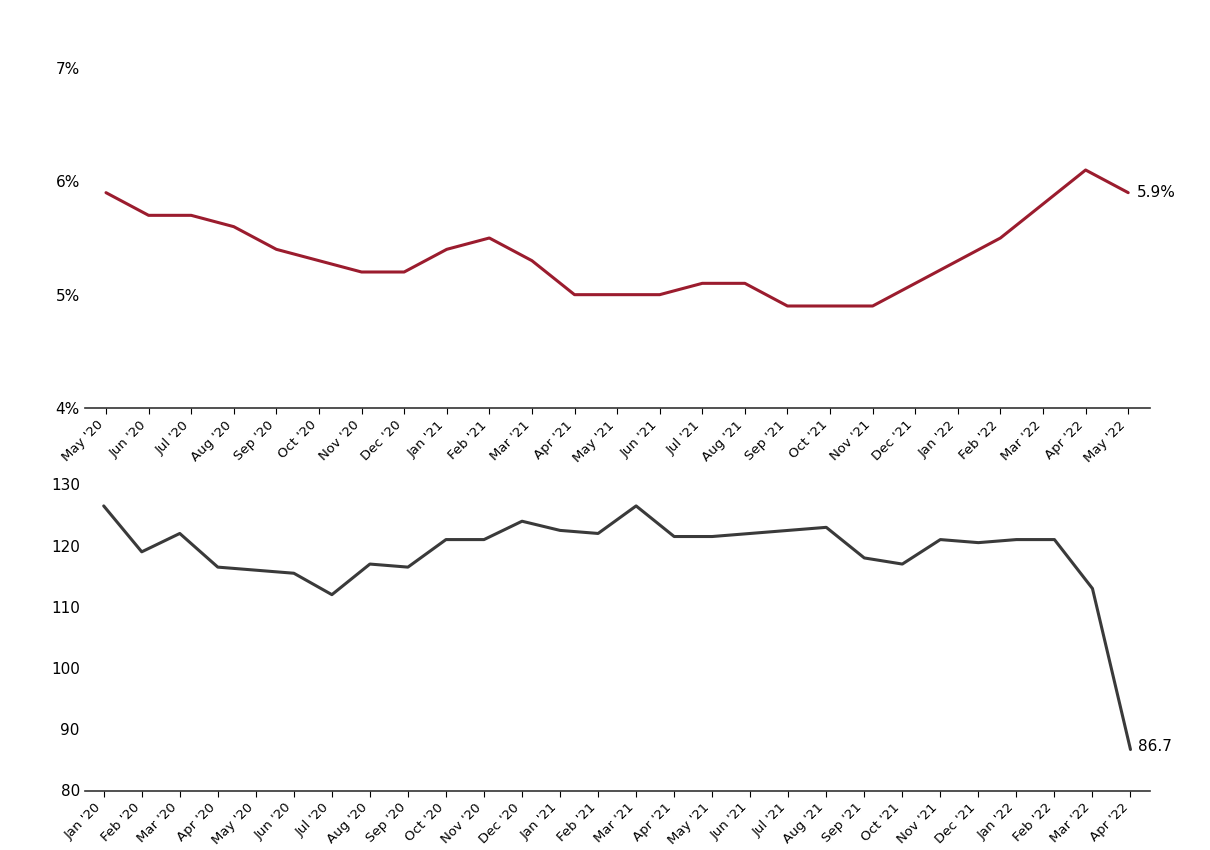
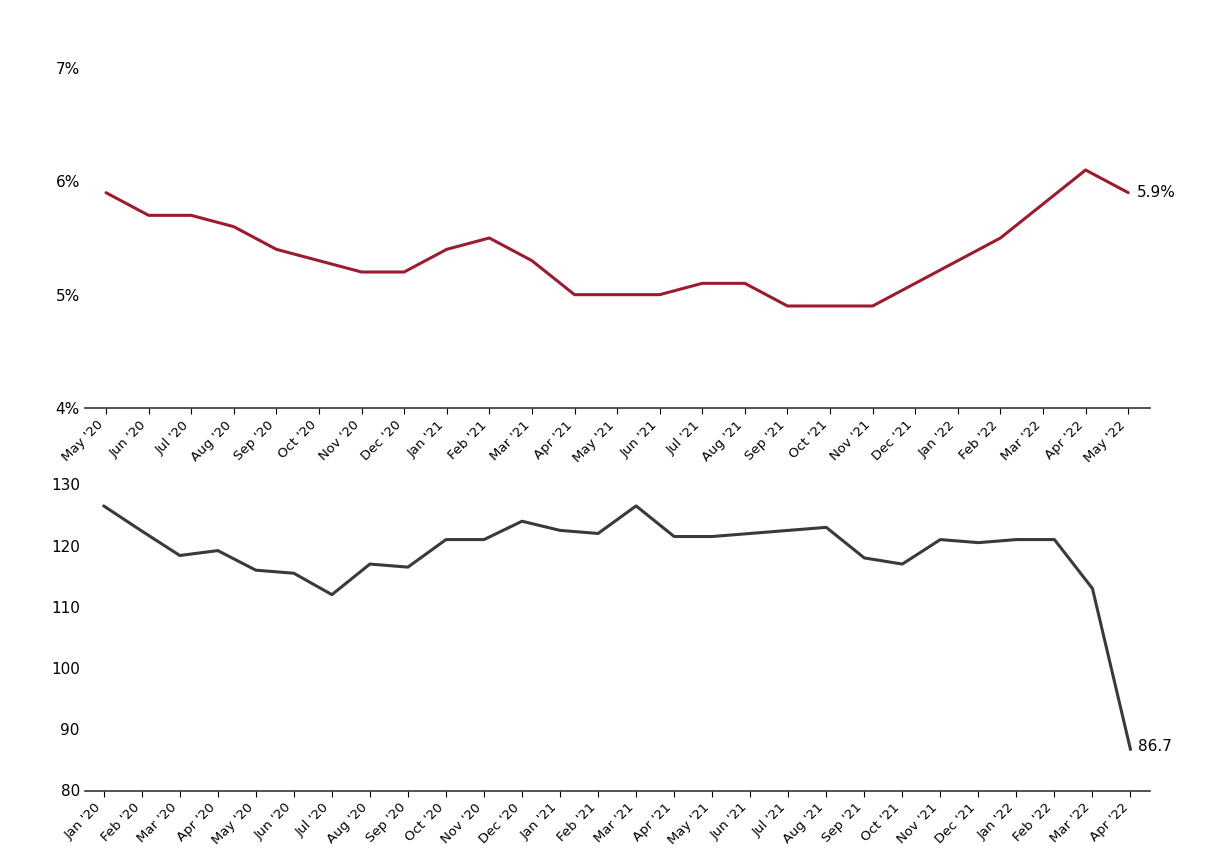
Feb '20: 119.0 -> 122.4
Mar '20: 122.0 -> 118.4
Apr '20: 116.5 -> 119.2
